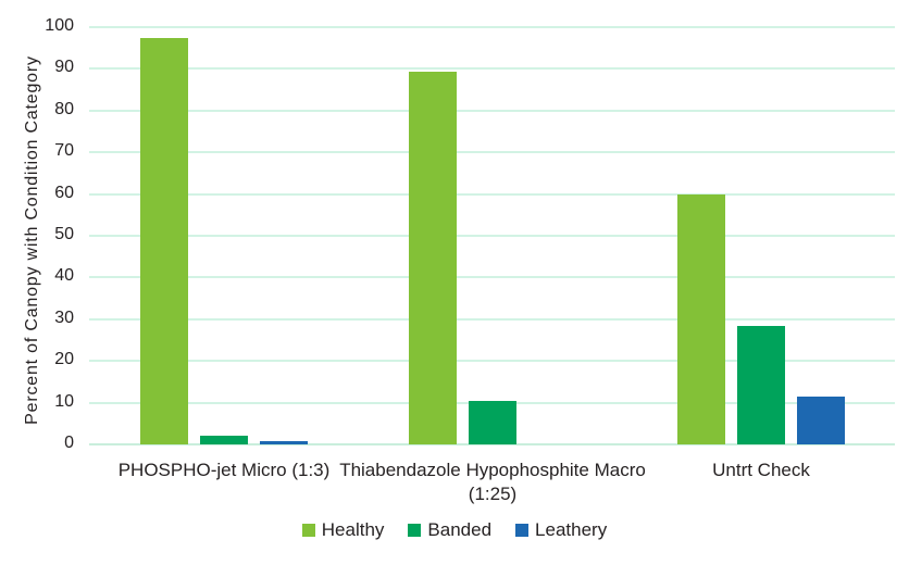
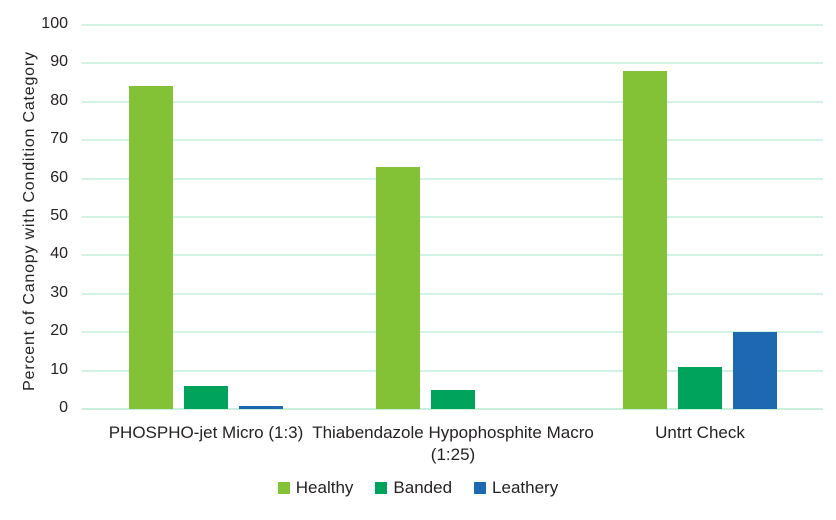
Healthy/PHOSPHO-jet Micro (1:3): 98 -> 84
Banded/PHOSPHO-jet Micro (1:3): 2 -> 6
Healthy/Thiabendazole Hypophosphite Macro (1:25): 89 -> 63
Banded/Thiabendazole Hypophosphite Macro (1:25): 10 -> 5
Healthy/Untrt Check: 60 -> 88
Banded/Untrt Check: 28 -> 11
Leathery/Untrt Check: 11 -> 20
